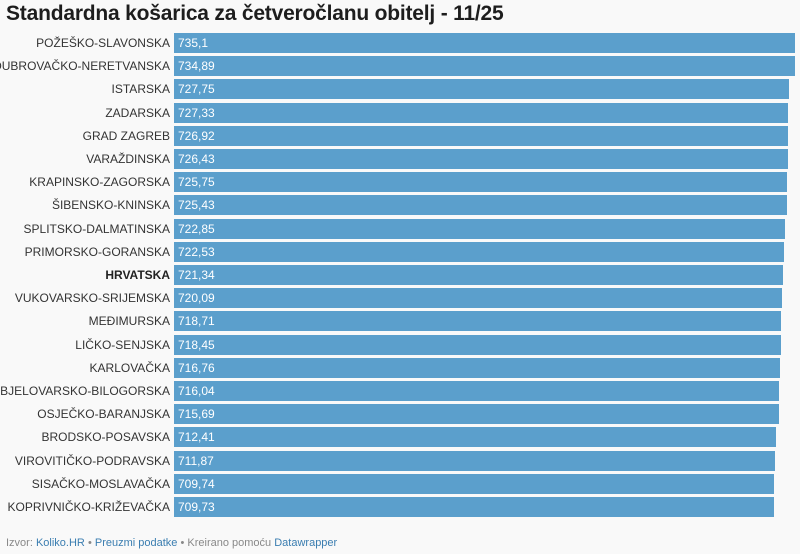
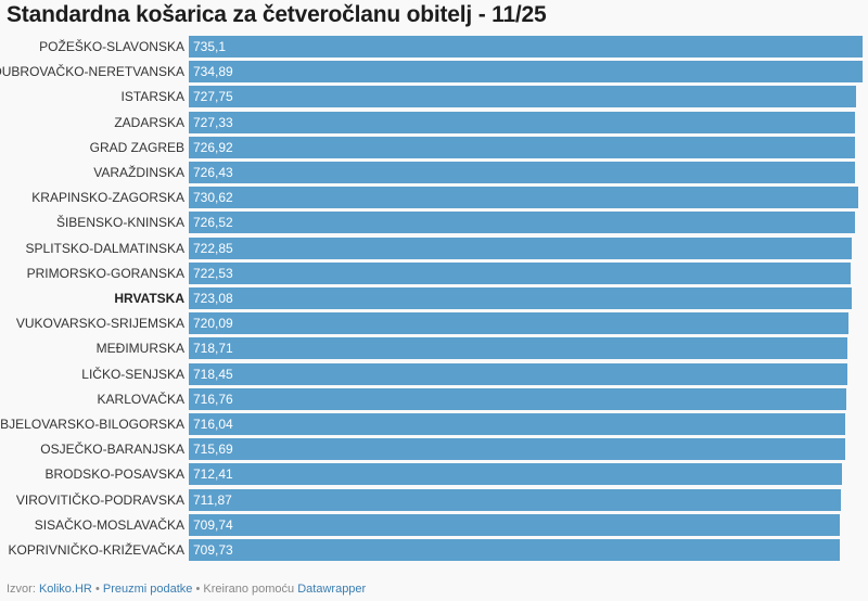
KRAPINSKO-ZAGORSKA: 725,75 -> 730,62
ŠIBENSKO-KNINSKA: 725,43 -> 726,52
HRVATSKA: 721,34 -> 723,08
